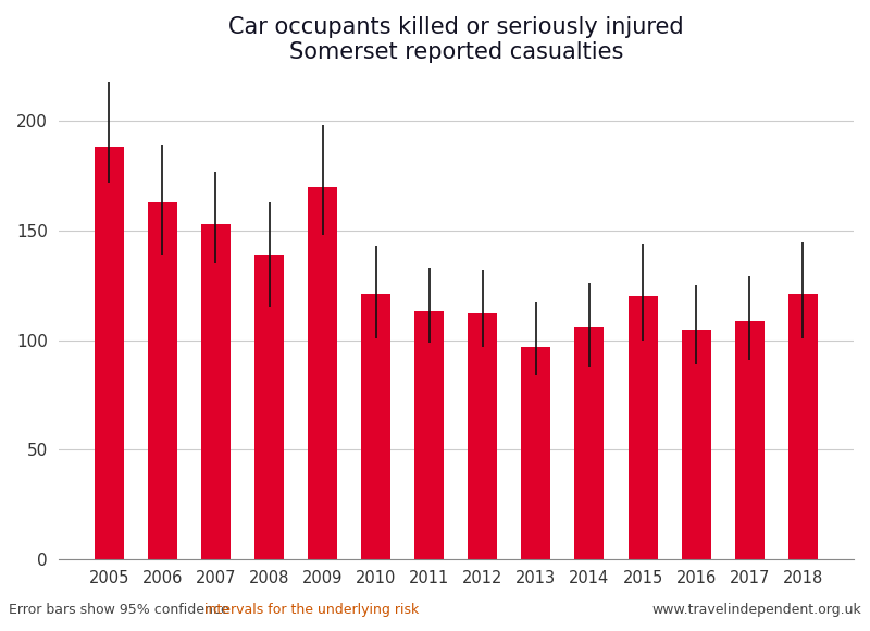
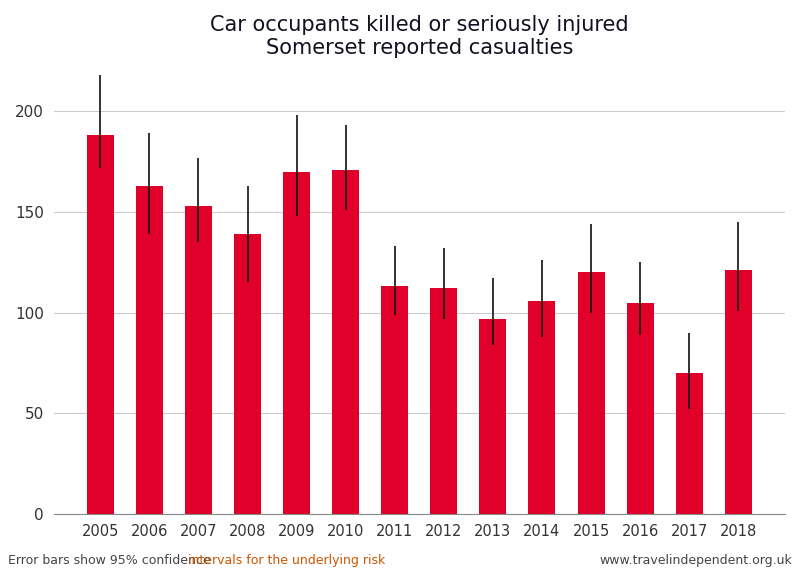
2010: 121 -> 171
2017: 109 -> 70
